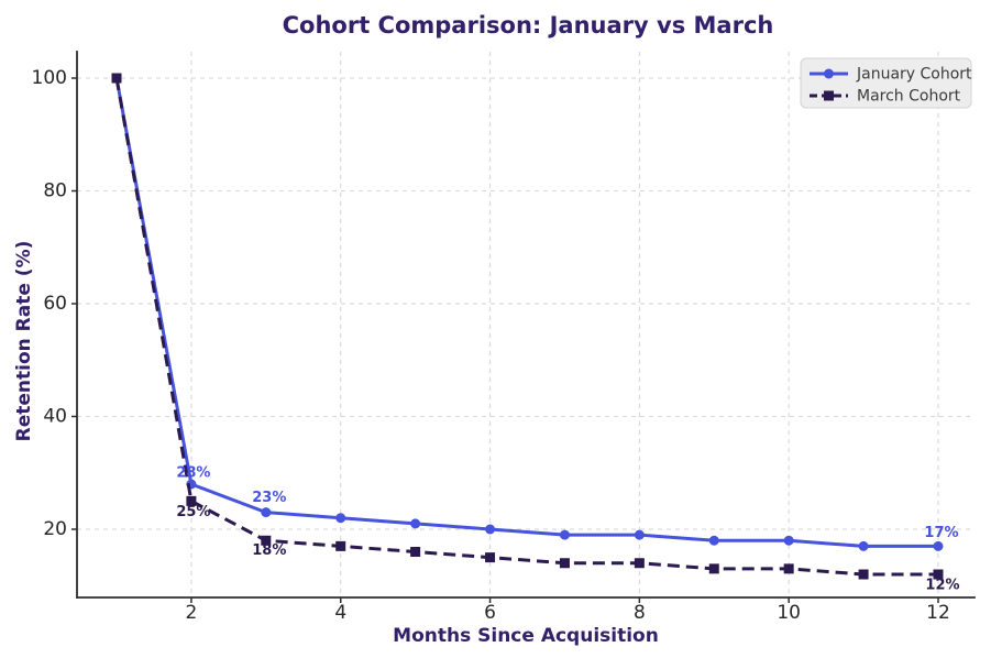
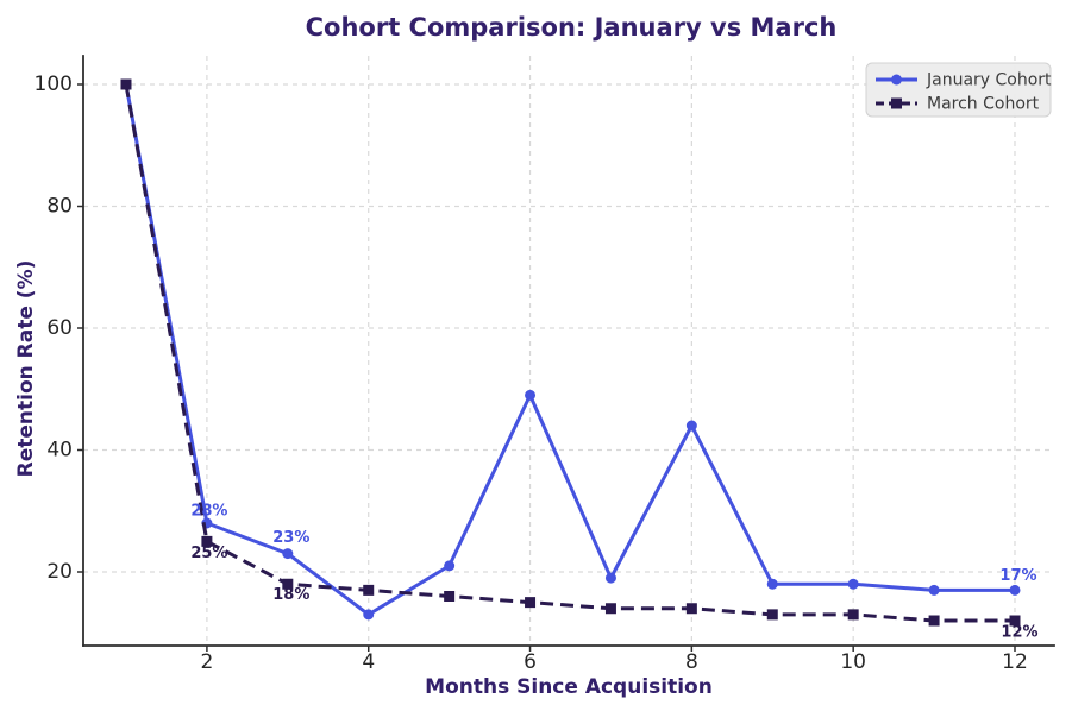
January Cohort/4: 22 -> 13
January Cohort/6: 20 -> 49
January Cohort/8: 19 -> 44
